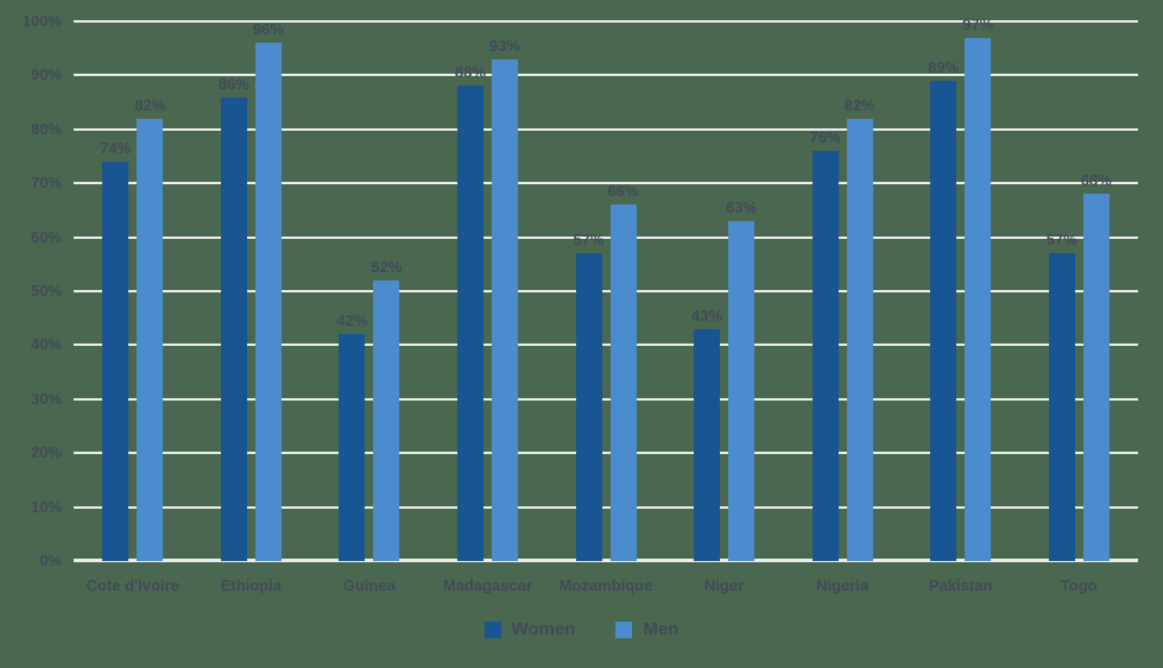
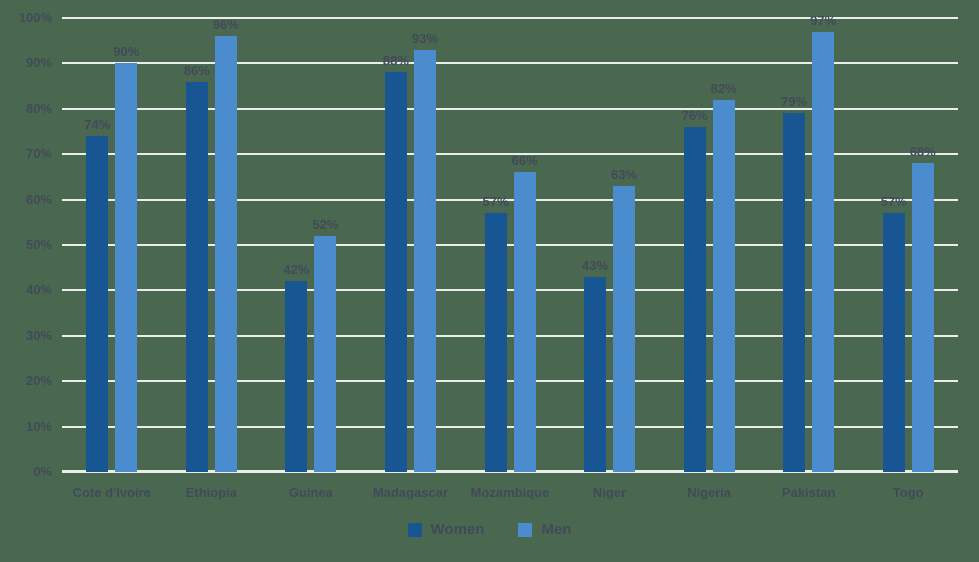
Men/Cote d'Ivoire: 82% -> 90%
Women/Pakistan: 89% -> 79%
